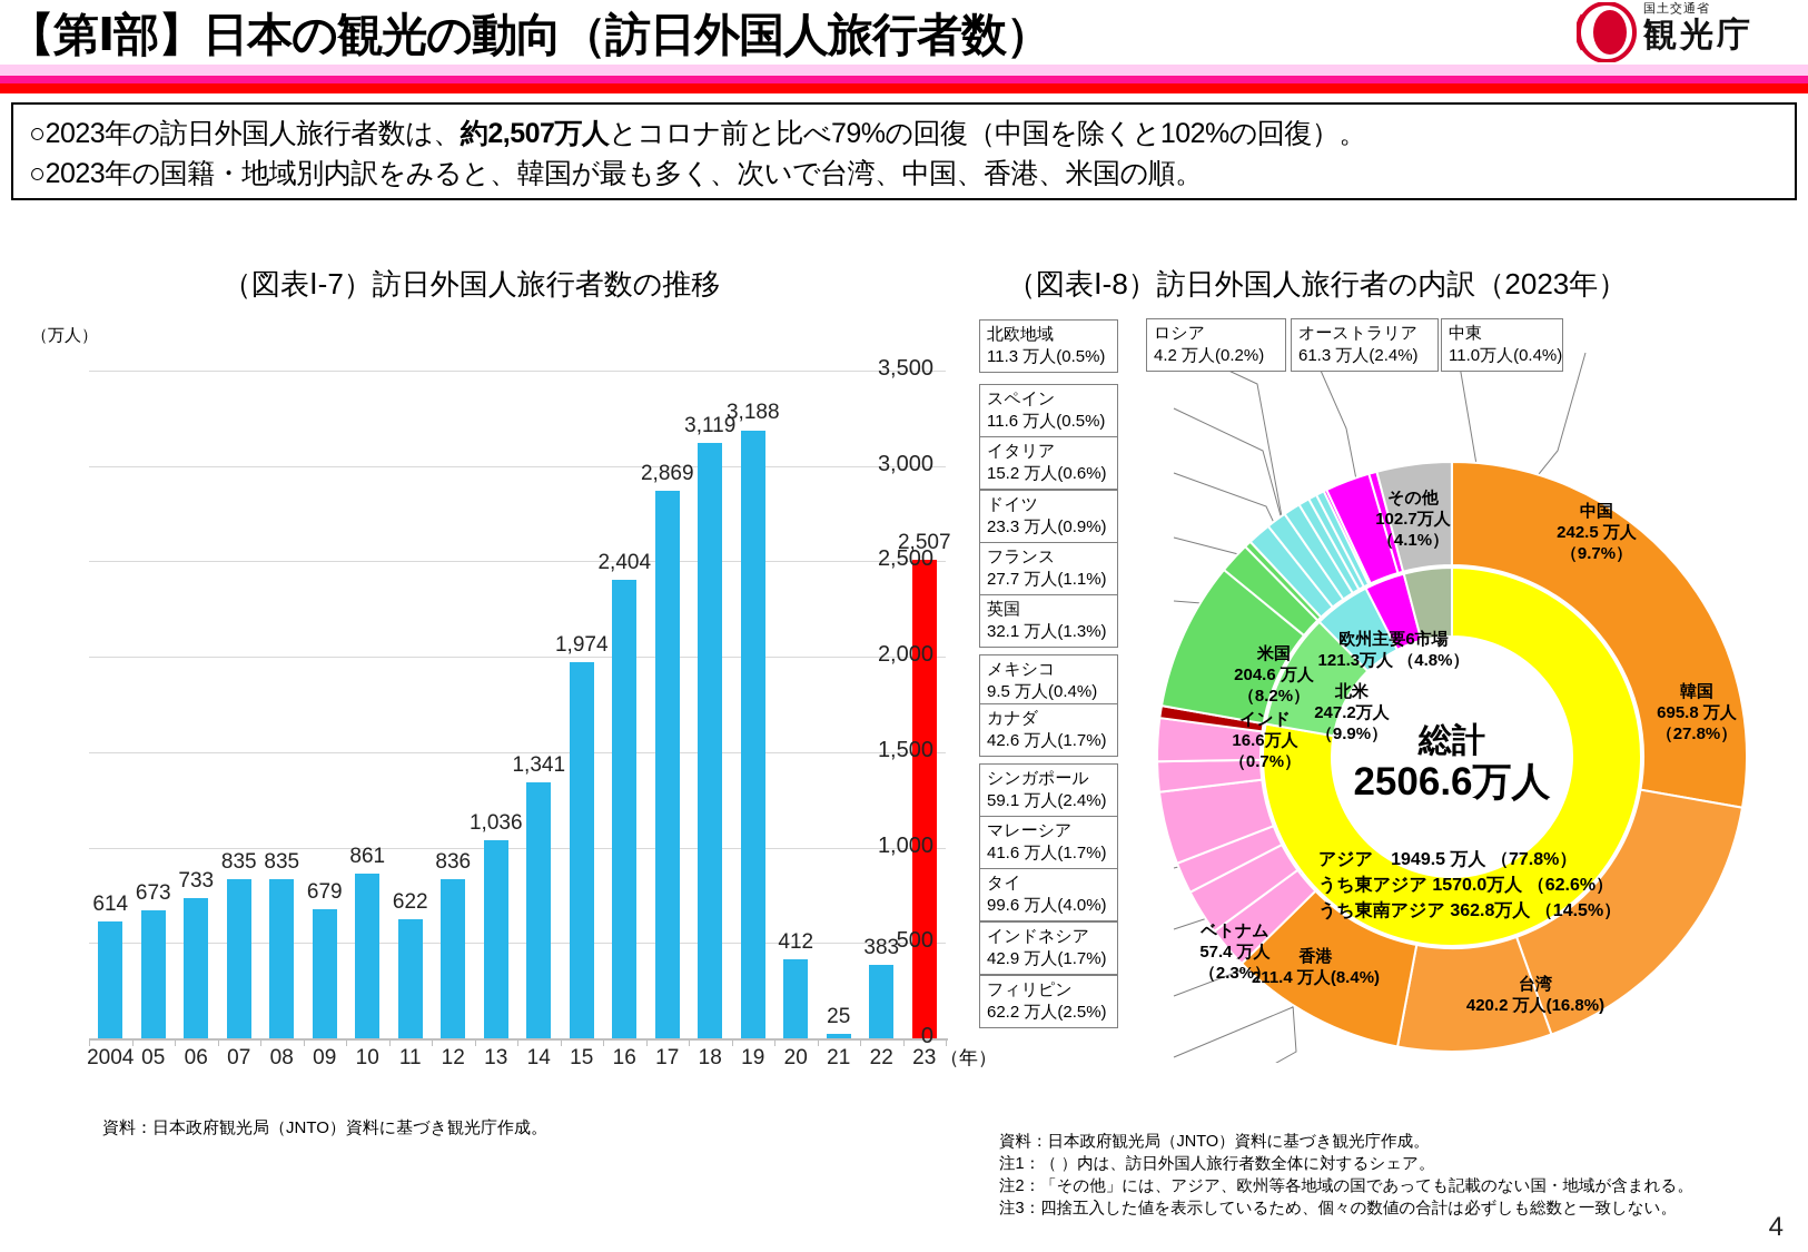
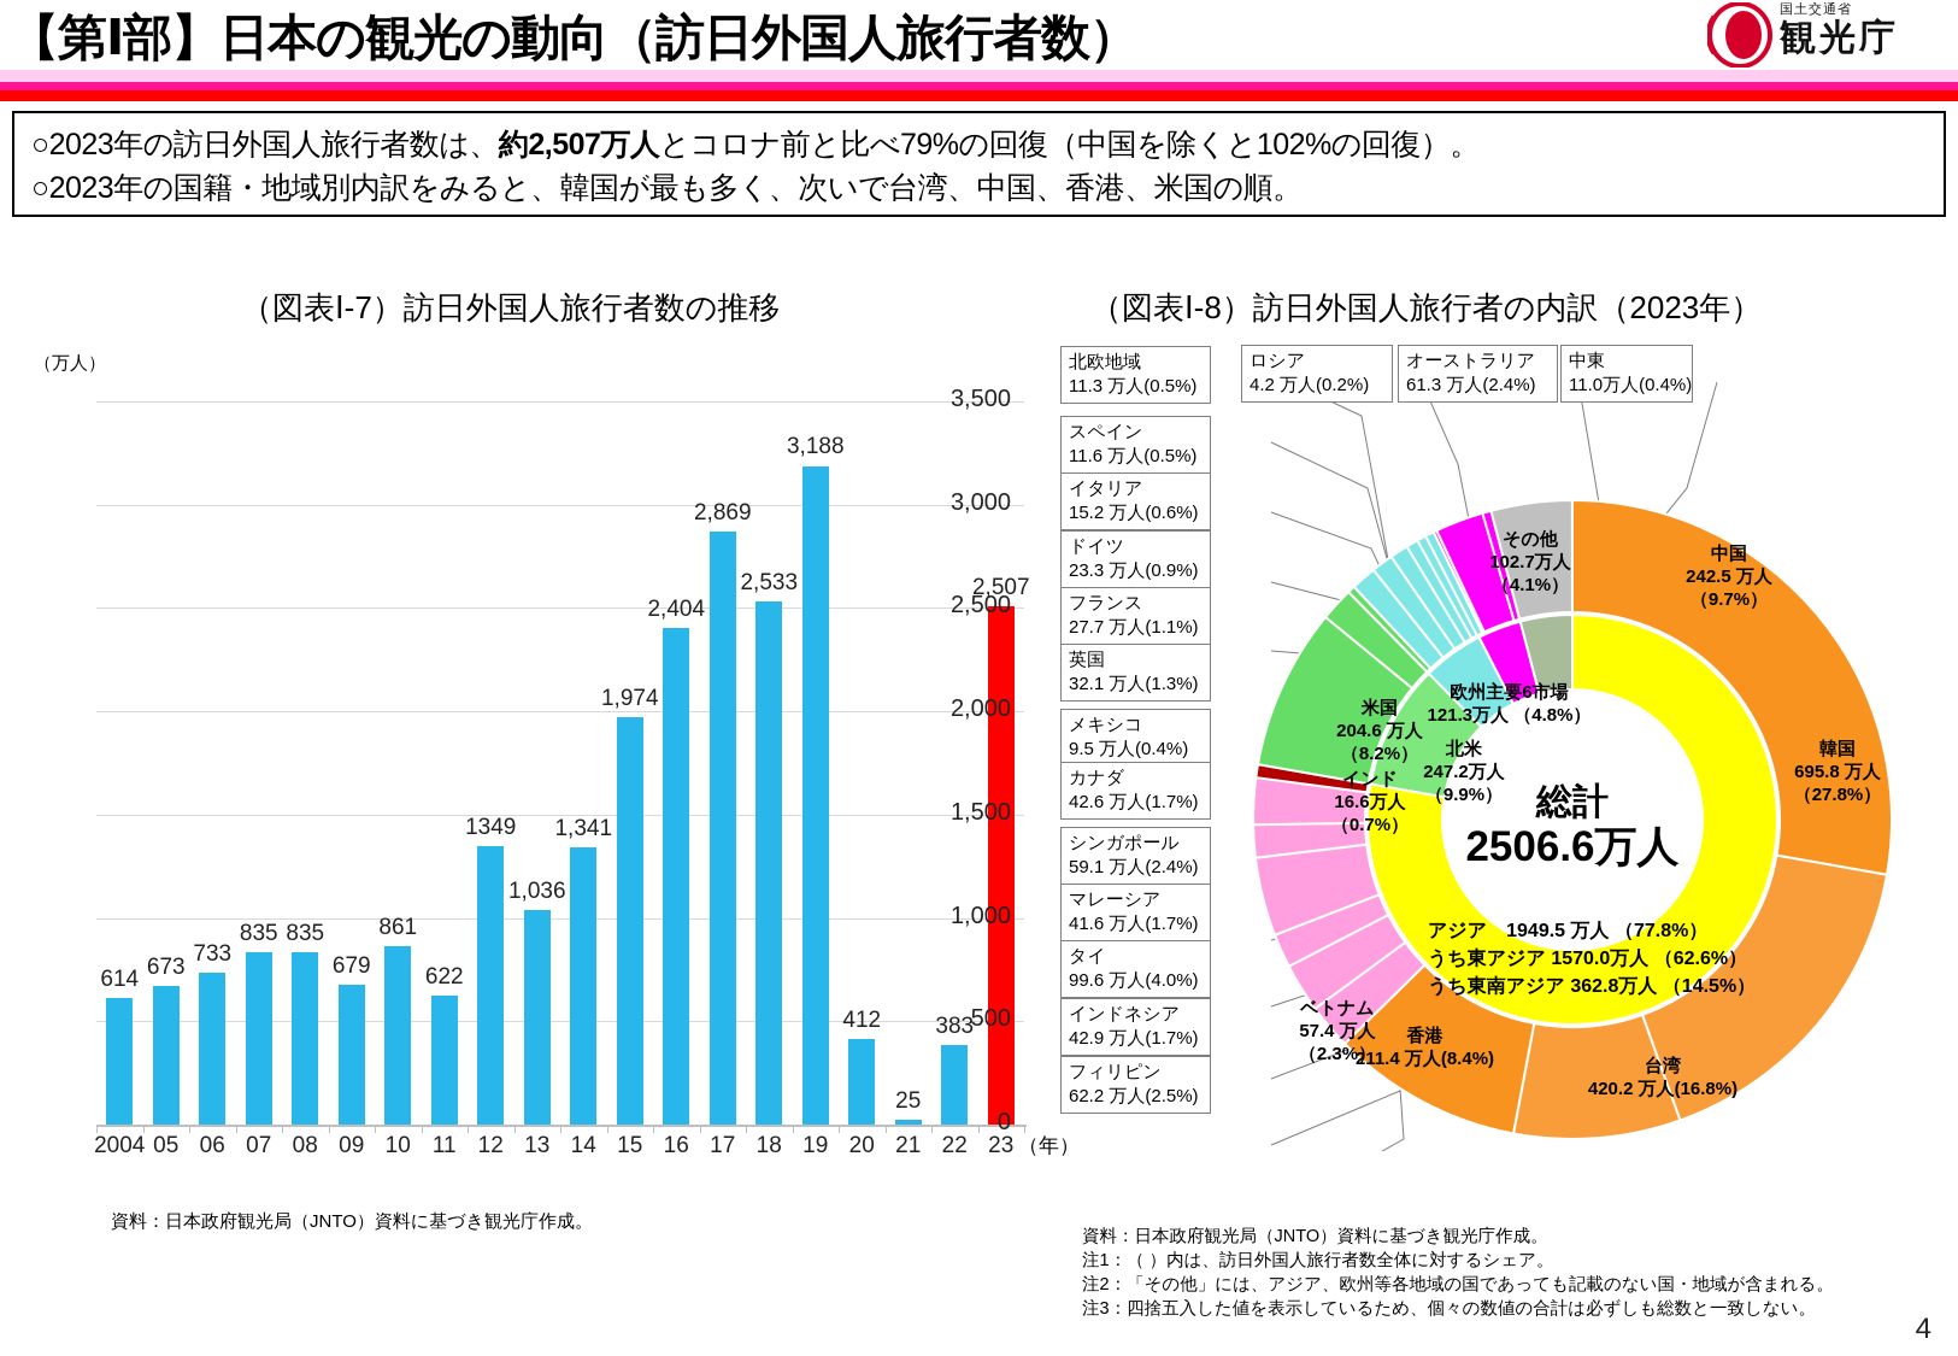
（図表Ⅰ‐7）訪日外国人旅行者数の推移/12: 836 -> 1349
（図表Ⅰ‐7）訪日外国人旅行者数の推移/18: 3,119 -> 2,533
